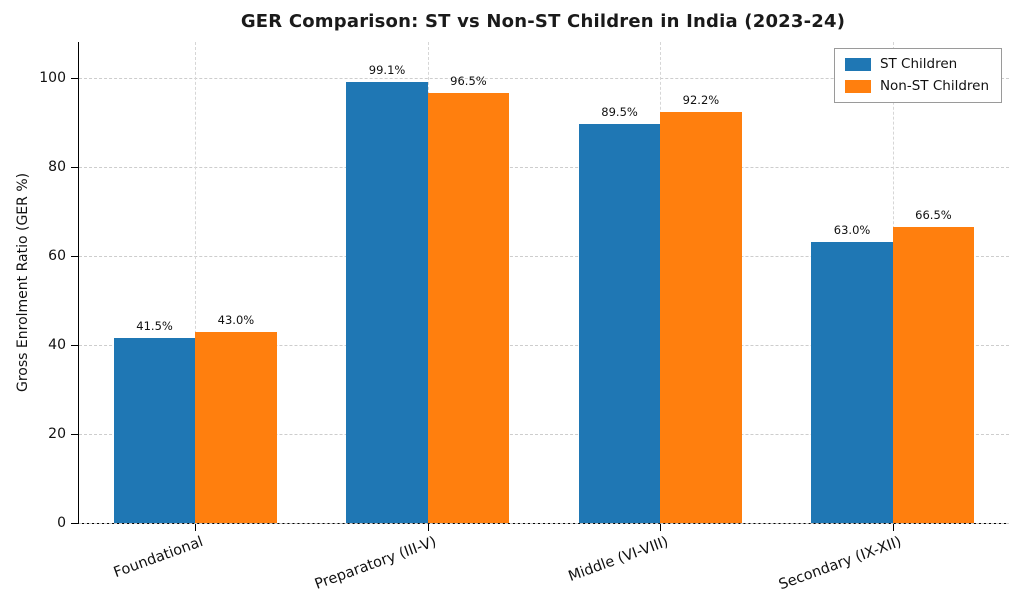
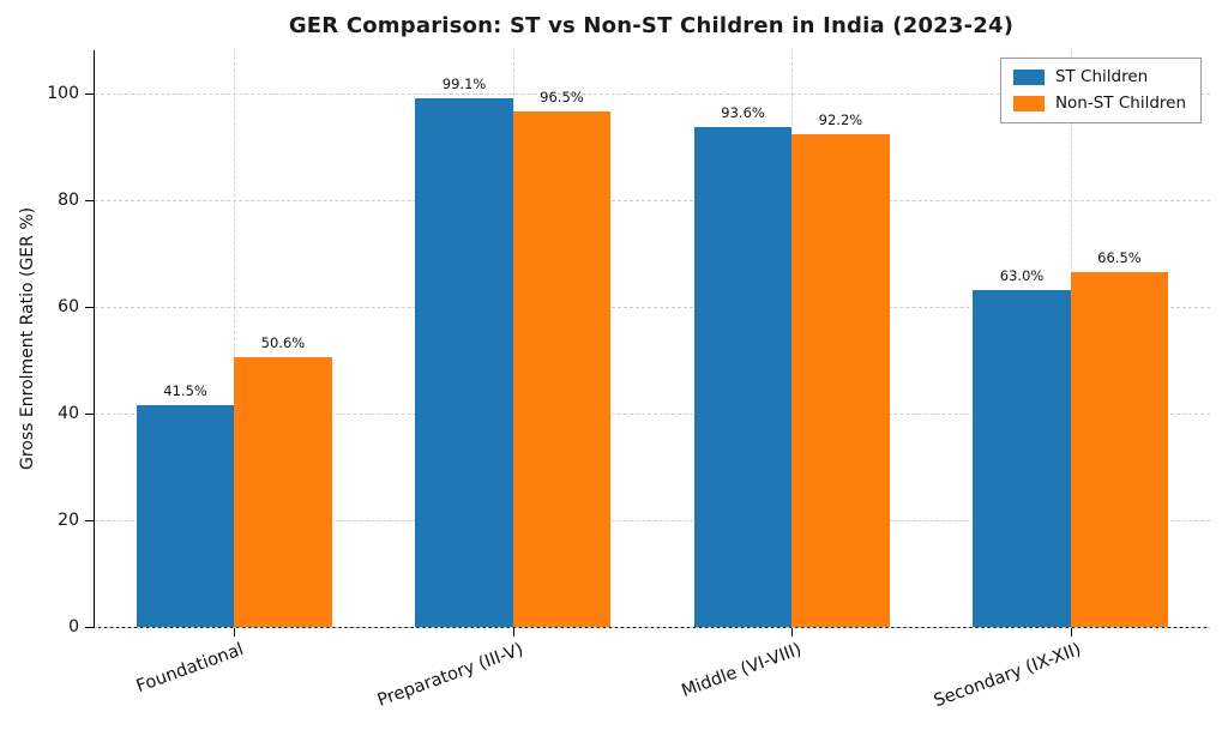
Non-ST Children/Foundational: 43.0% -> 50.6%
ST Children/Middle (VI-VIII): 89.5% -> 93.6%
